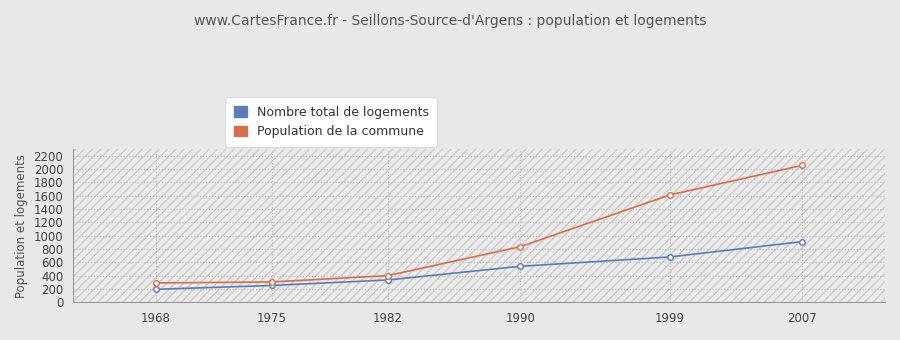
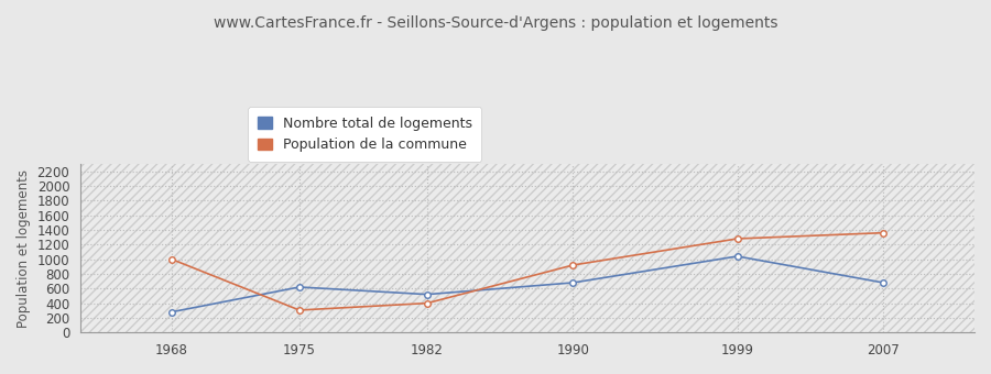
Nombre total de logements/1968: 200 -> 280
Population de la commune/1968: 290 -> 1000
Nombre total de logements/1975: 250 -> 620
Nombre total de logements/1982: 340 -> 520
Nombre total de logements/1990: 540 -> 680
Population de la commune/1990: 840 -> 920
Nombre total de logements/1999: 680 -> 1040
Population de la commune/1999: 1610 -> 1280
Nombre total de logements/2007: 910 -> 680
Population de la commune/2007: 2060 -> 1360
